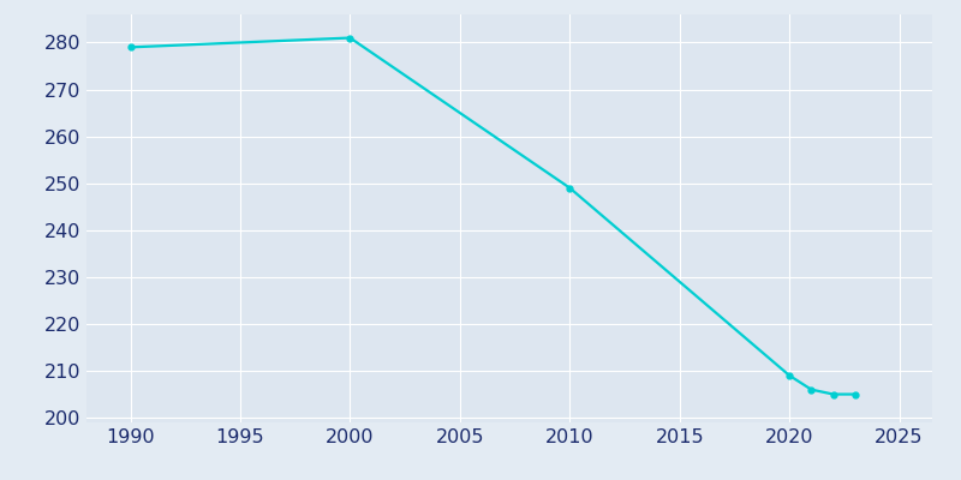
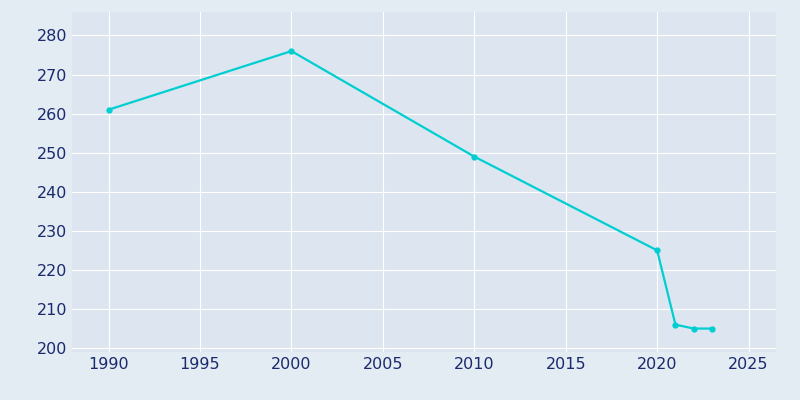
1990: 279 -> 261
2000: 281 -> 276
2020: 209 -> 225
